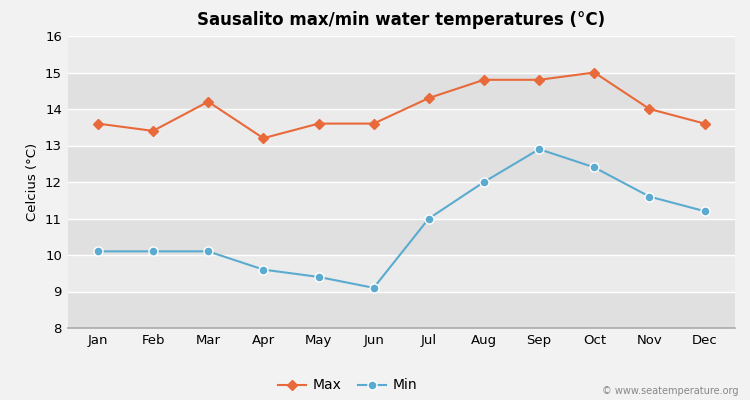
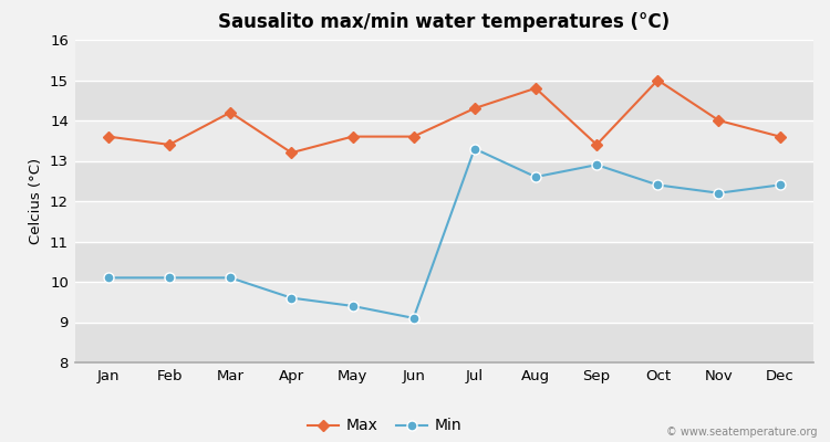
Min/Jul: 11.0 -> 13.3
Min/Aug: 12.0 -> 12.6
Max/Sep: 14.8 -> 13.4
Min/Nov: 11.6 -> 12.2
Min/Dec: 11.2 -> 12.4
